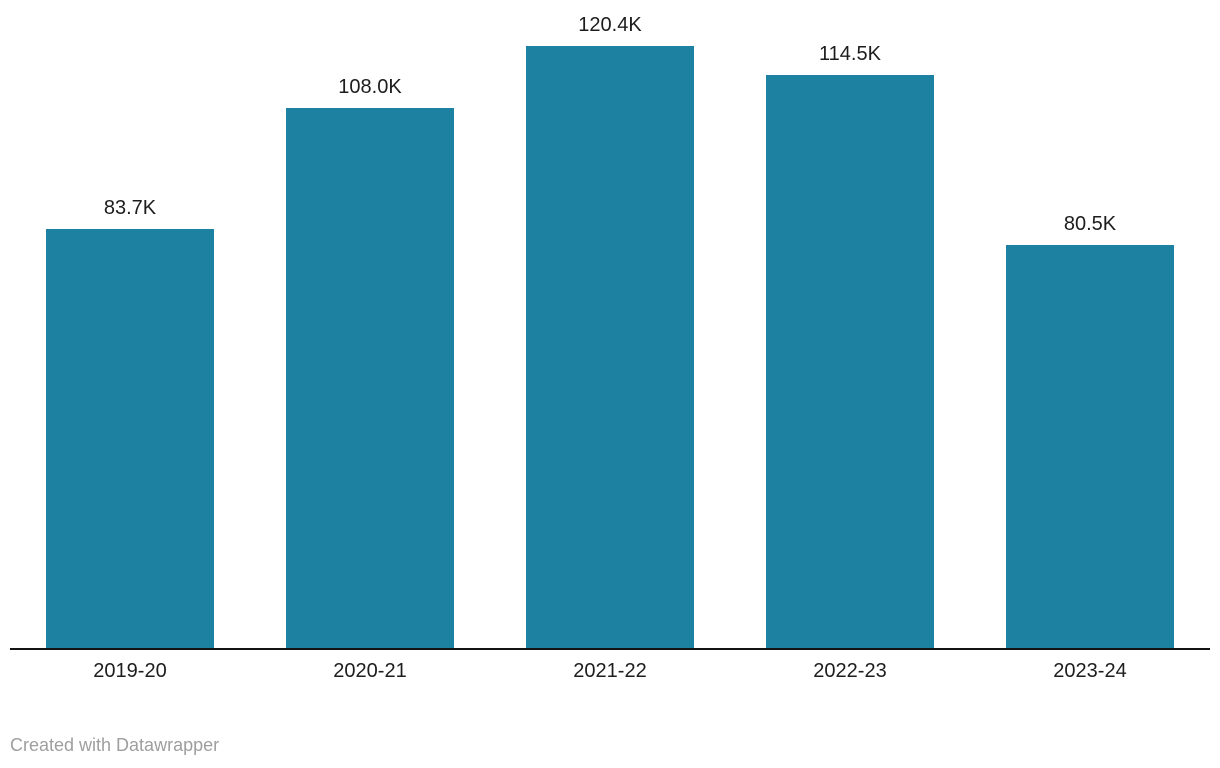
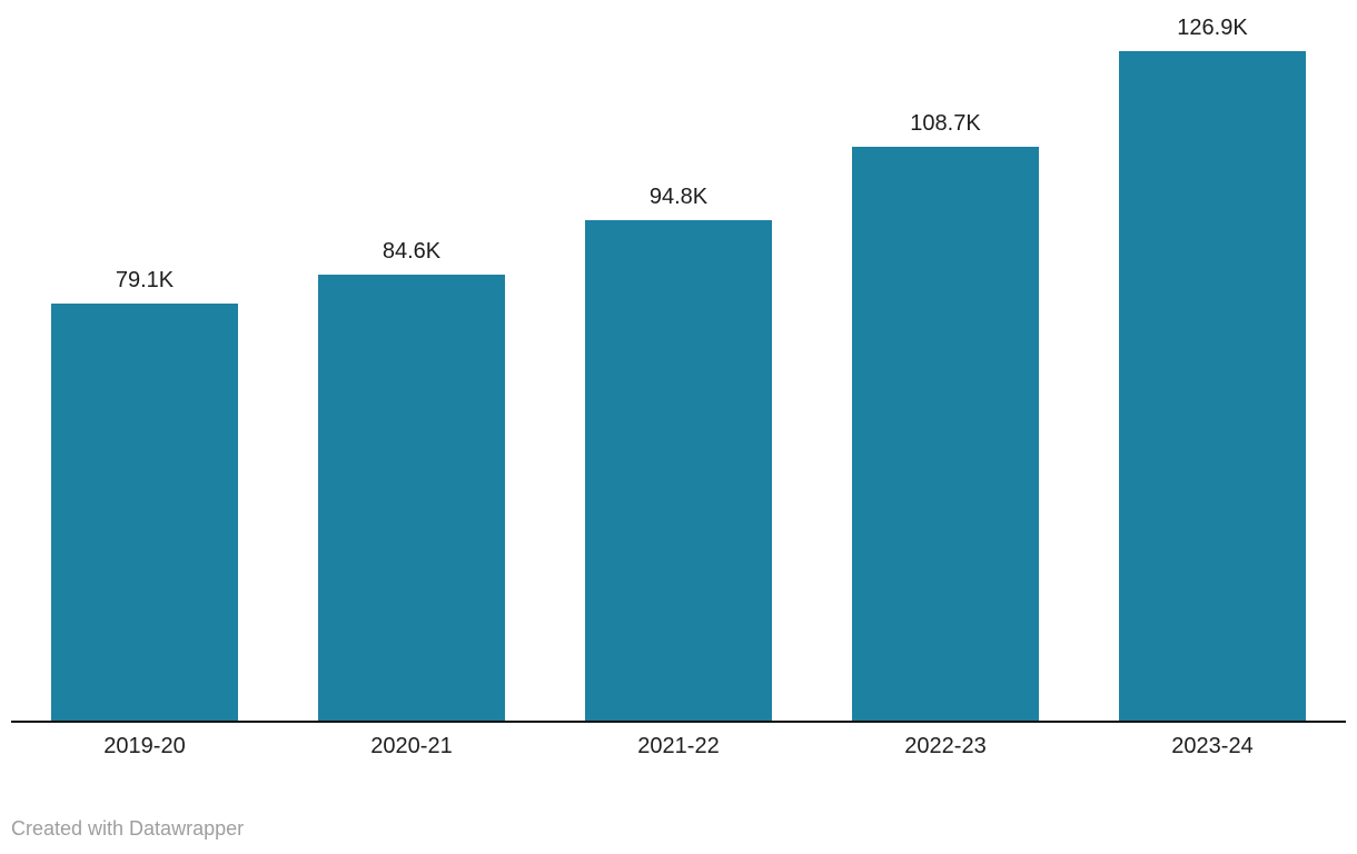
2019-20: 83.7K -> 79.1K
2020-21: 108.0K -> 84.6K
2021-22: 120.4K -> 94.8K
2022-23: 114.5K -> 108.7K
2023-24: 80.5K -> 126.9K
